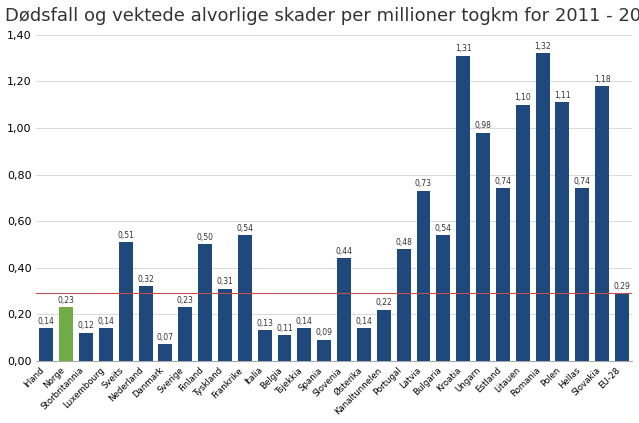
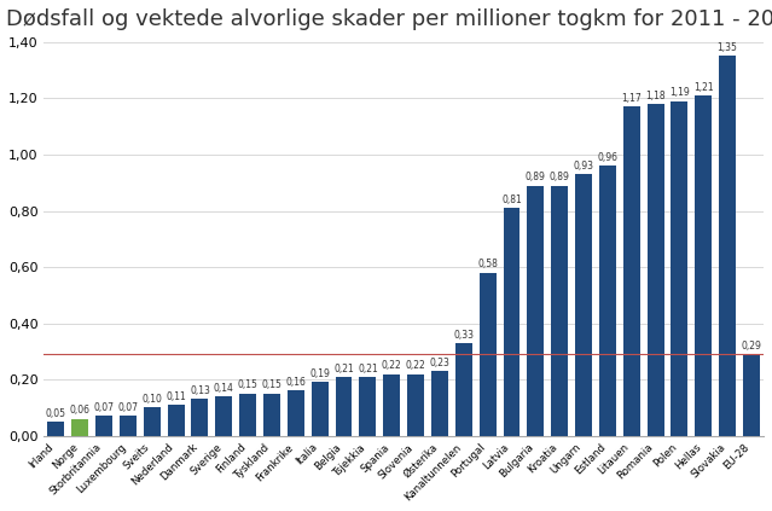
Irland: 0,14 -> 0,05
Norge: 0,23 -> 0,06
Storbritannia: 0,12 -> 0,07
Luxembourg: 0,14 -> 0,07
Sveits: 0,51 -> 0,10
Nederland: 0,32 -> 0,11
Danmark: 0,07 -> 0,13
Sverige: 0,23 -> 0,14
Finland: 0,50 -> 0,15
Tyskland: 0,31 -> 0,15
Frankrike: 0,54 -> 0,16
Italia: 0,13 -> 0,19
Belgia: 0,11 -> 0,21
Tsjekkia: 0,14 -> 0,21
Spania: 0,09 -> 0,22
Slovenia: 0,44 -> 0,22
Østerika: 0,14 -> 0,23
Kanaltunnelen: 0,22 -> 0,33
Portugal: 0,48 -> 0,58
Latvia: 0,73 -> 0,81
Bulgaria: 0,54 -> 0,89
Kroatia: 1,31 -> 0,89
Ungarn: 0,98 -> 0,93
Estland: 0,74 -> 0,96
Litauen: 1,10 -> 1,17
Romania: 1,32 -> 1,18
Polen: 1,11 -> 1,19
Hellas: 0,74 -> 1,21
Slovakia: 1,18 -> 1,35
